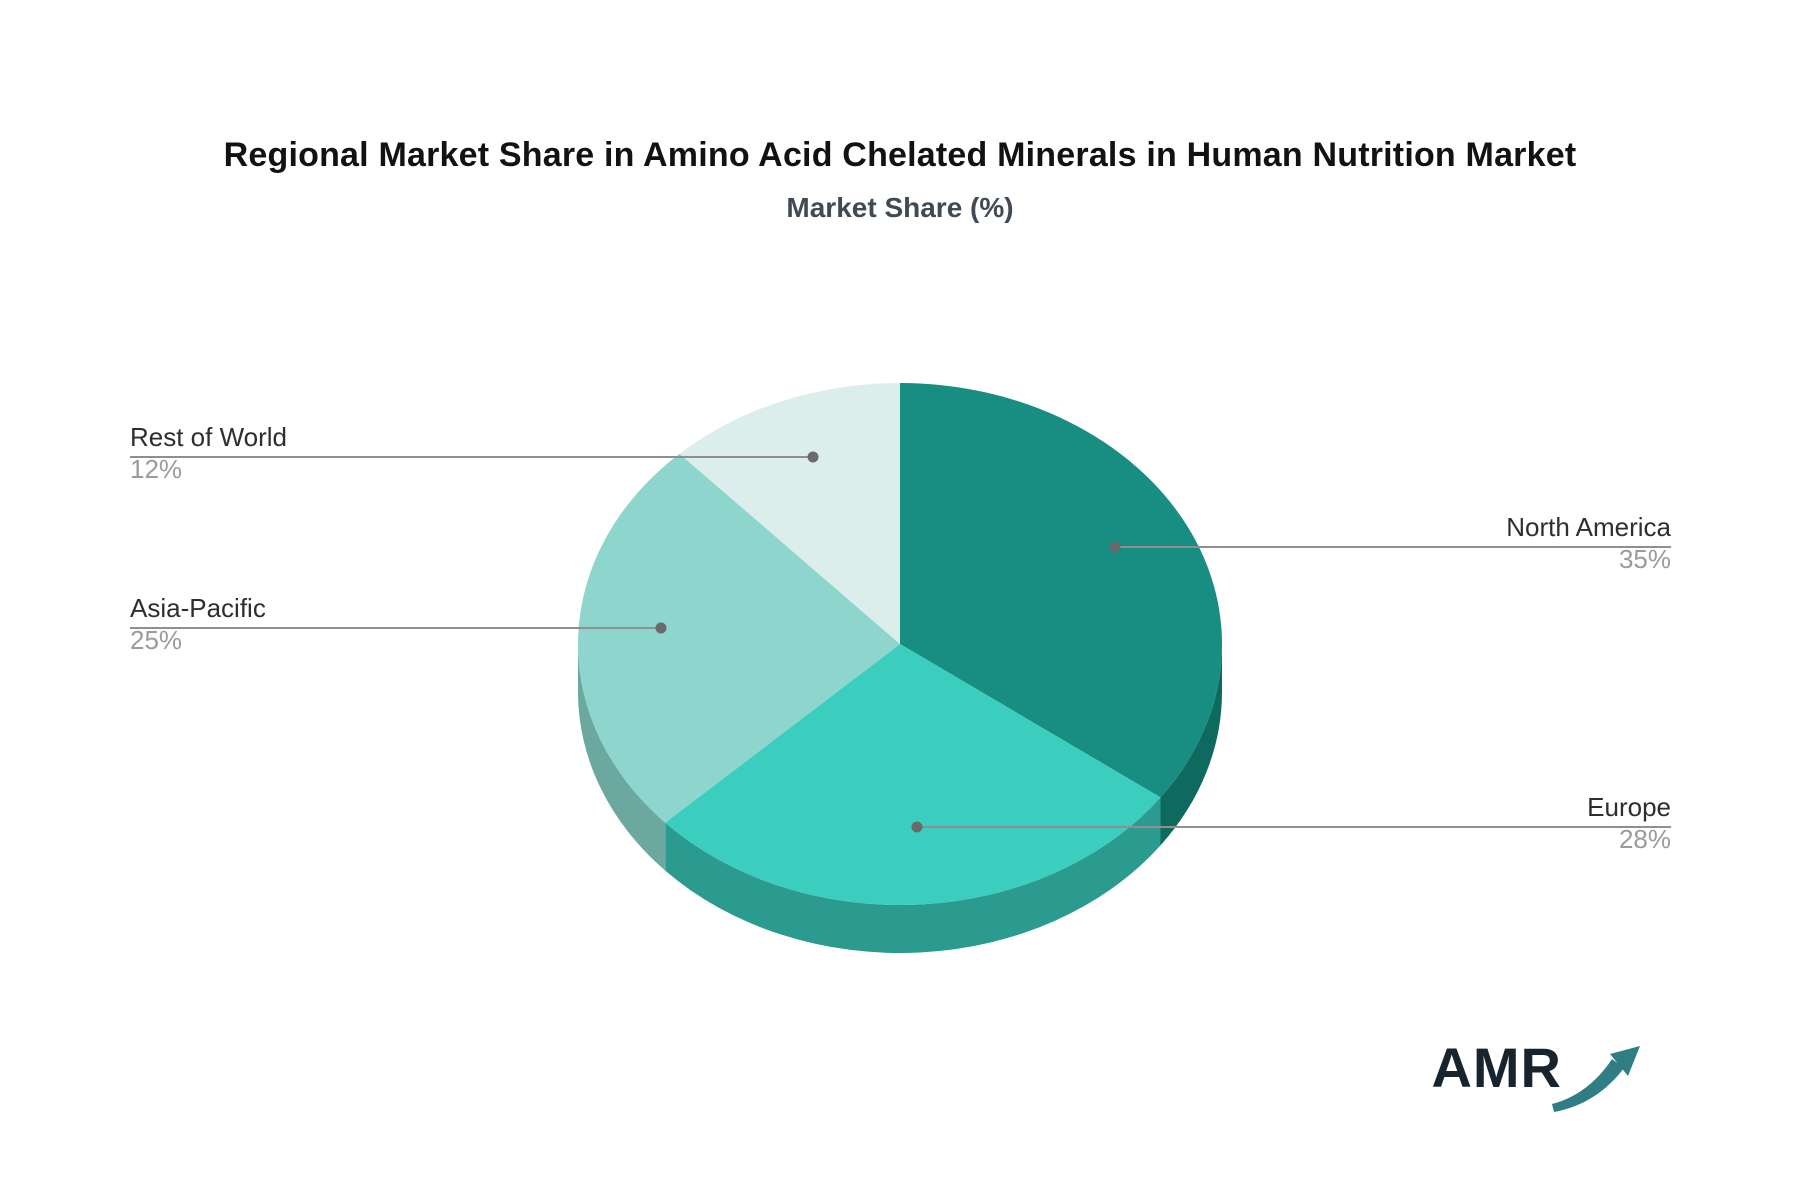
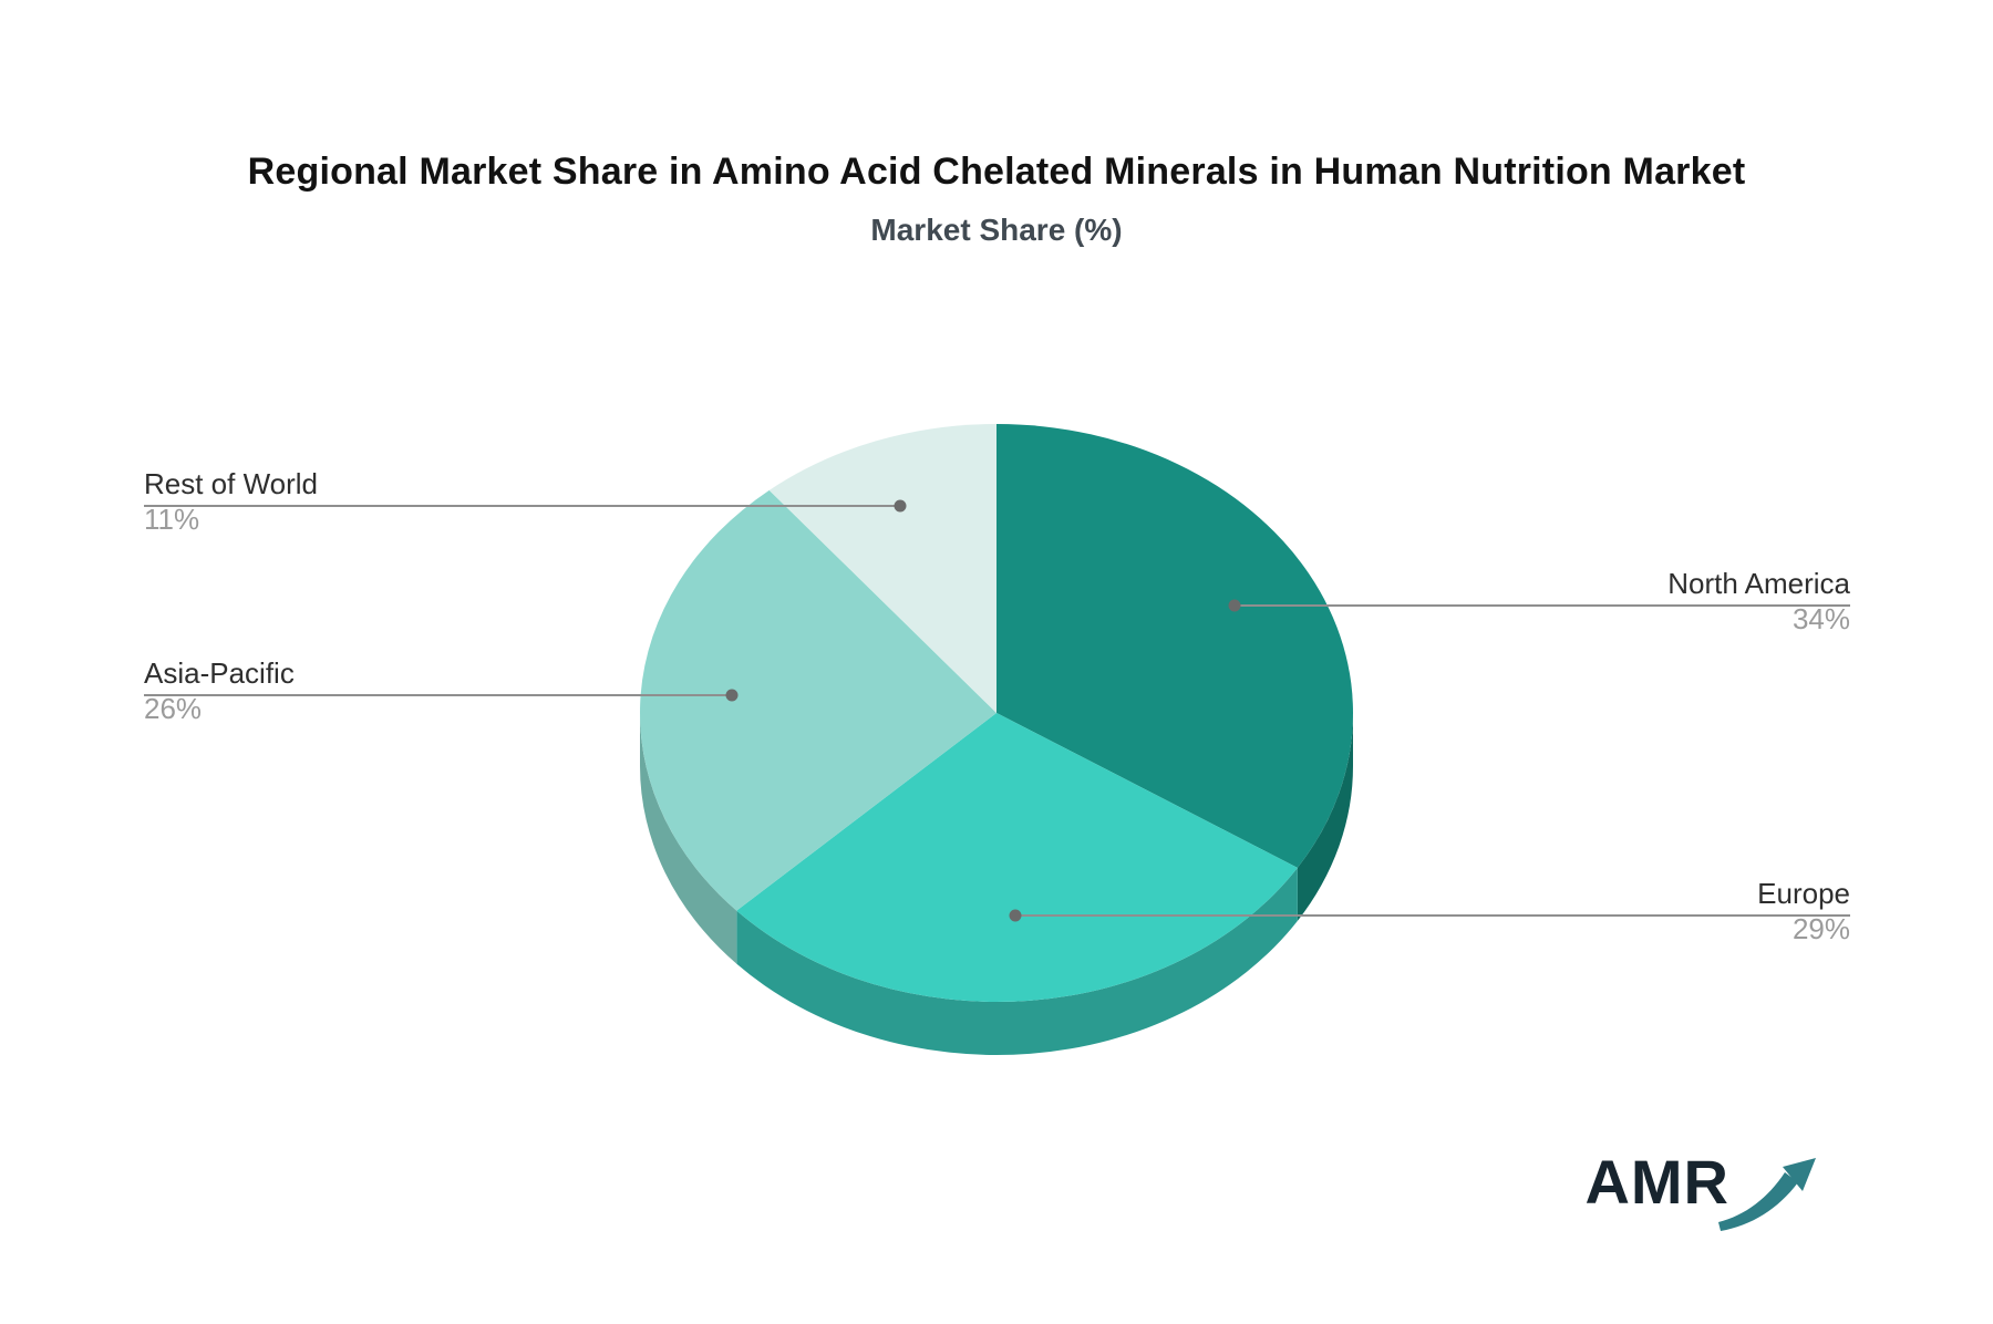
North America: 35% -> 34%
Europe: 28% -> 29%
Asia-Pacific: 25% -> 26%
Rest of World: 12% -> 11%
